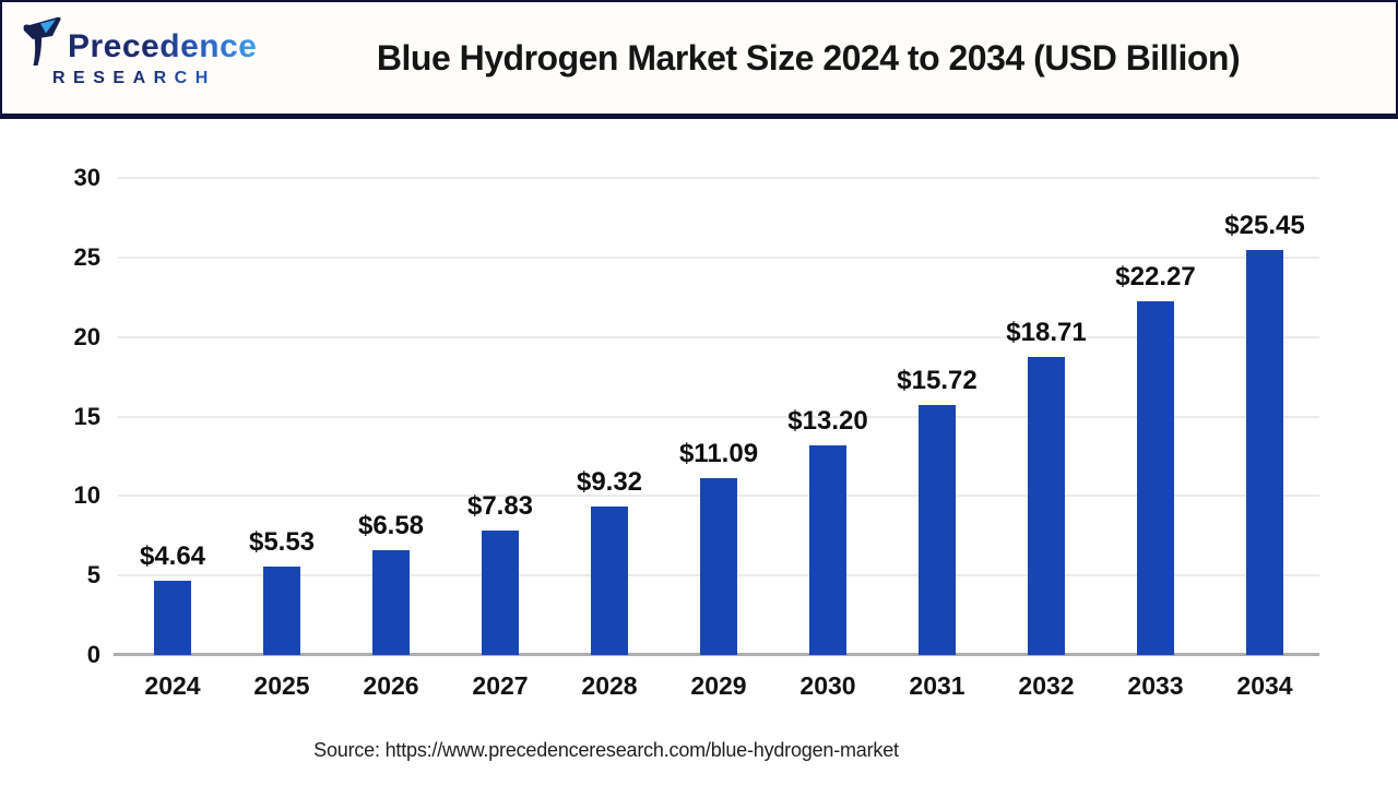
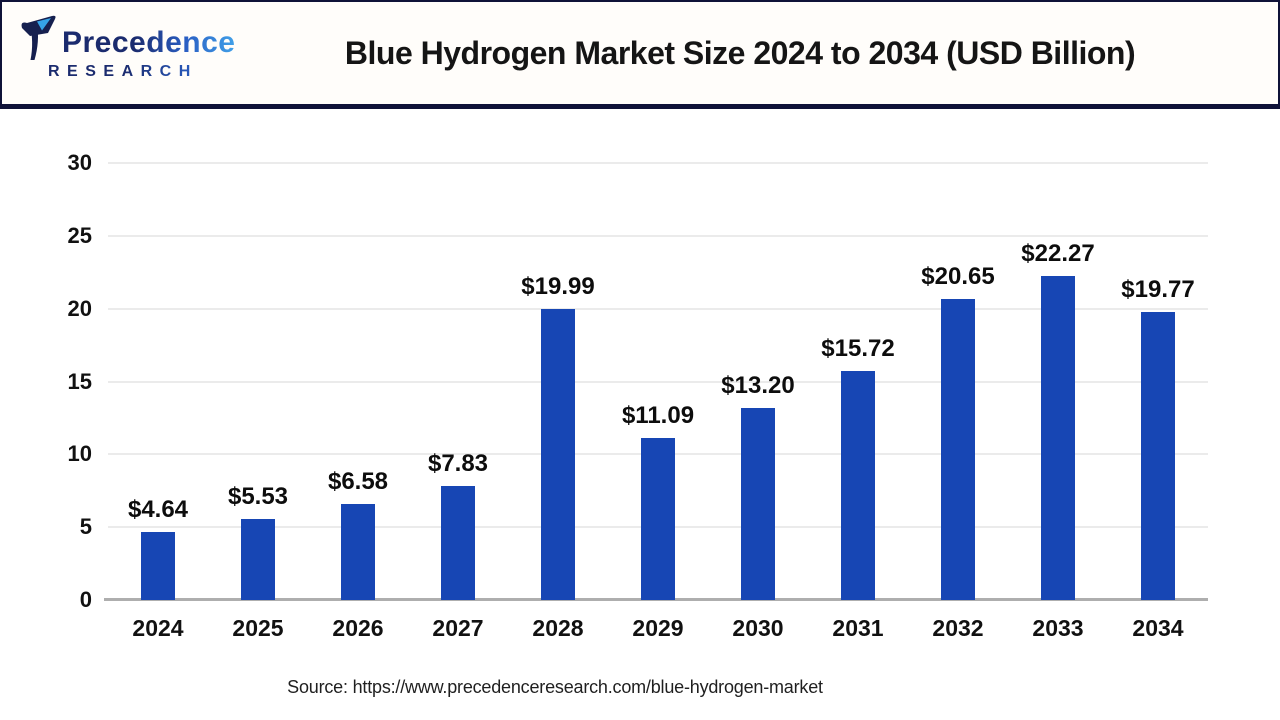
2028: $9.32 -> $19.99
2032: $18.71 -> $20.65
2034: $25.45 -> $19.77
